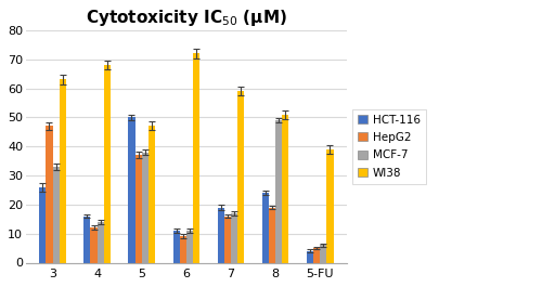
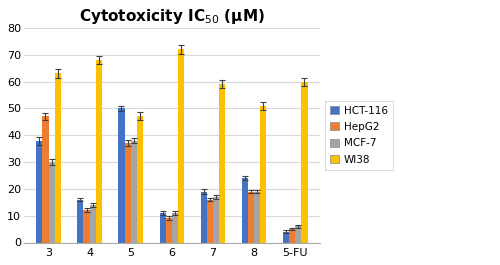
HCT-116/3: 26 -> 38
MCF-7/3: 33 -> 30
MCF-7/8: 49 -> 19
WI38/5-FU: 39 -> 60
